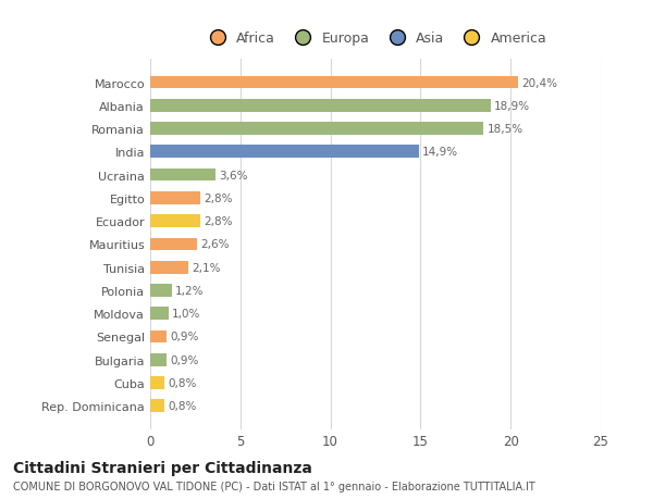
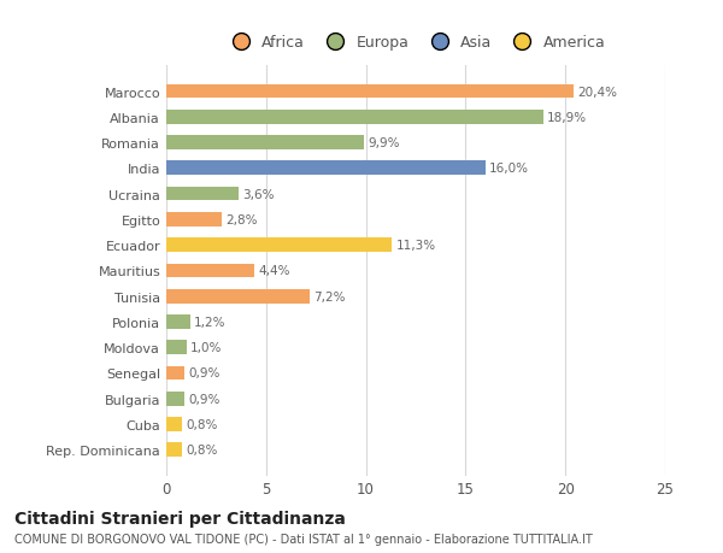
Romania: 18,5% -> 9,9%
India: 14,9% -> 16,0%
Ecuador: 2,8% -> 11,3%
Mauritius: 2,6% -> 4,4%
Tunisia: 2,1% -> 7,2%
